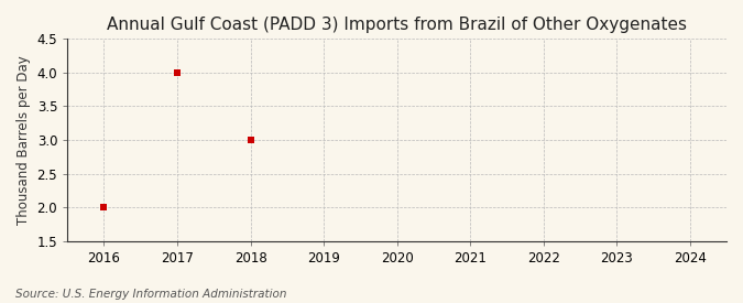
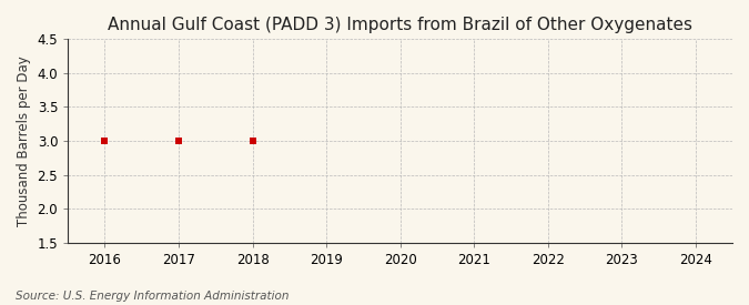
2016: 2 -> 3
2017: 4 -> 3
